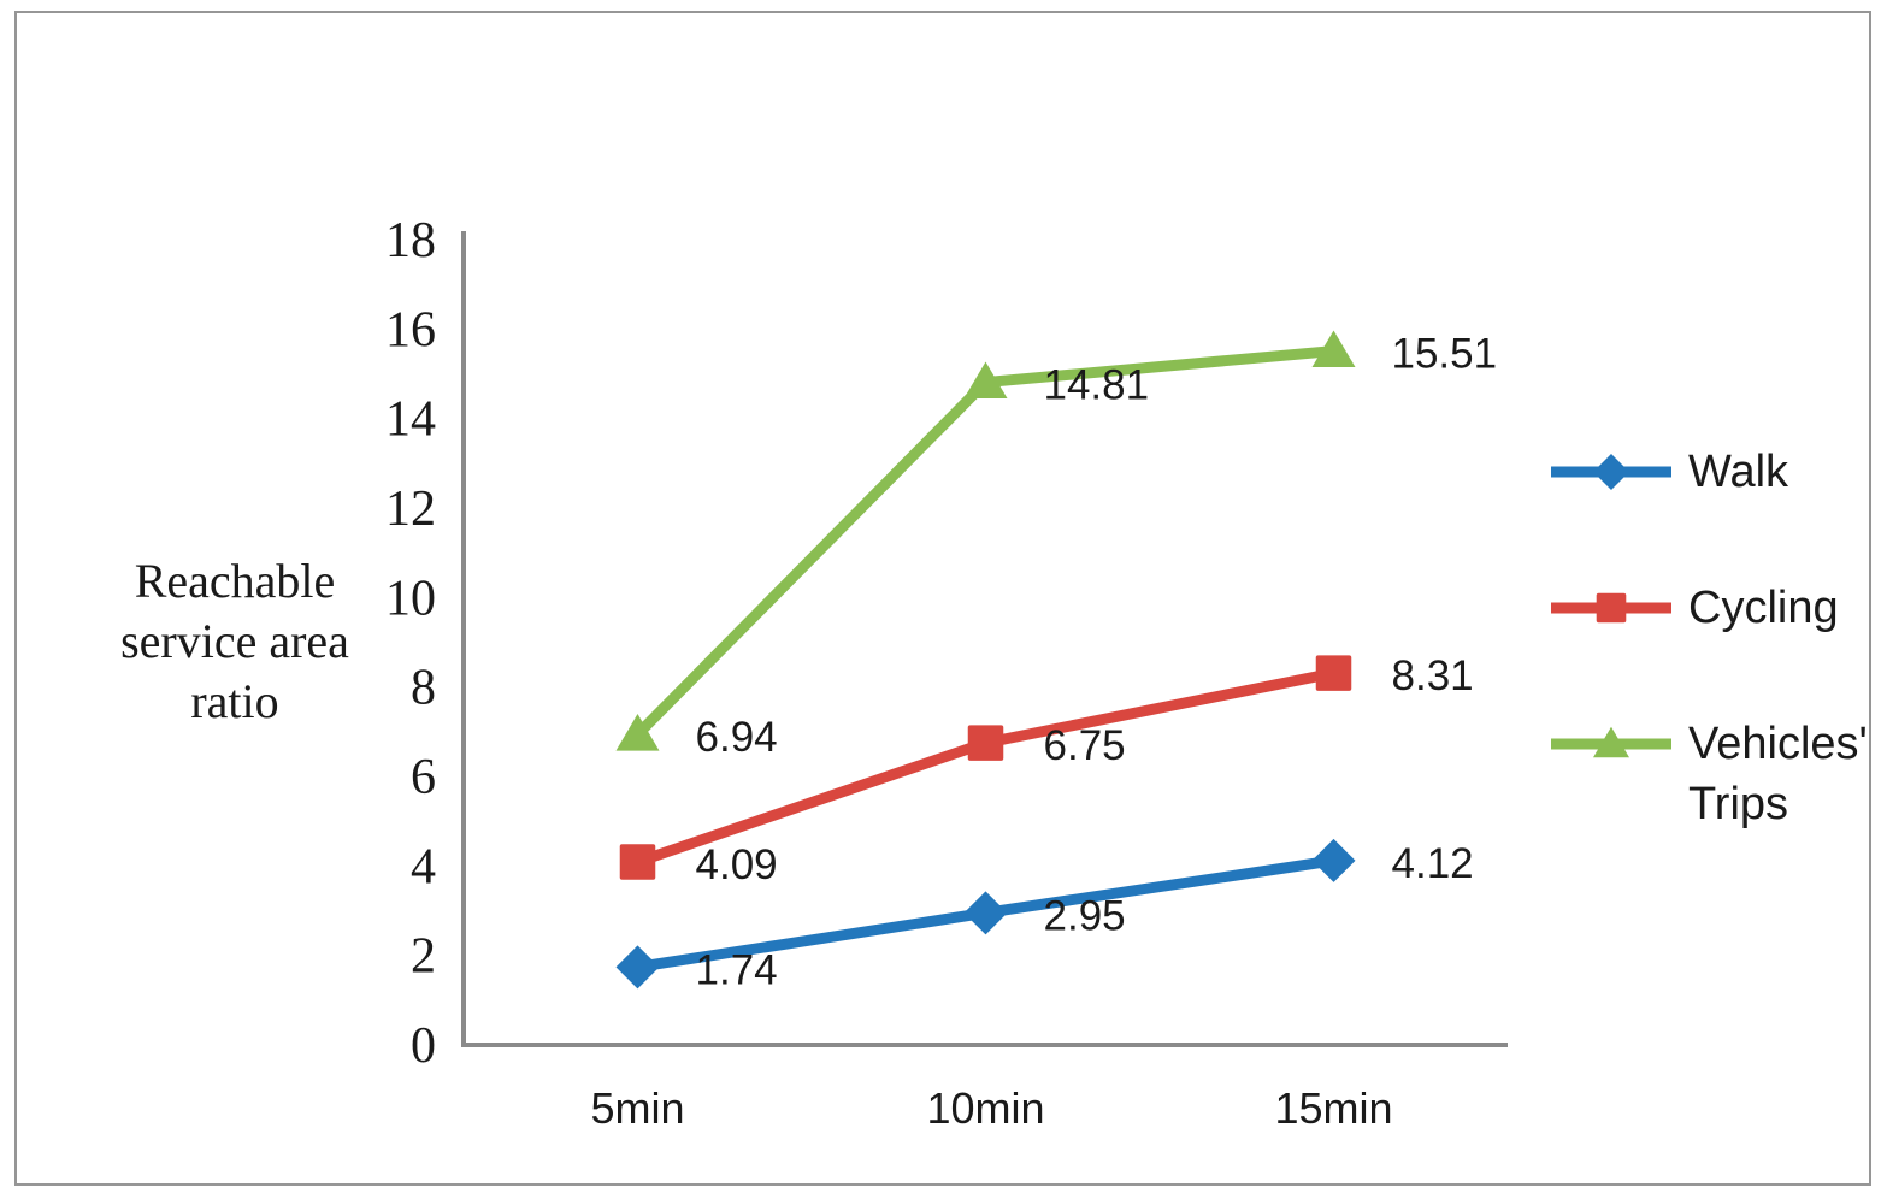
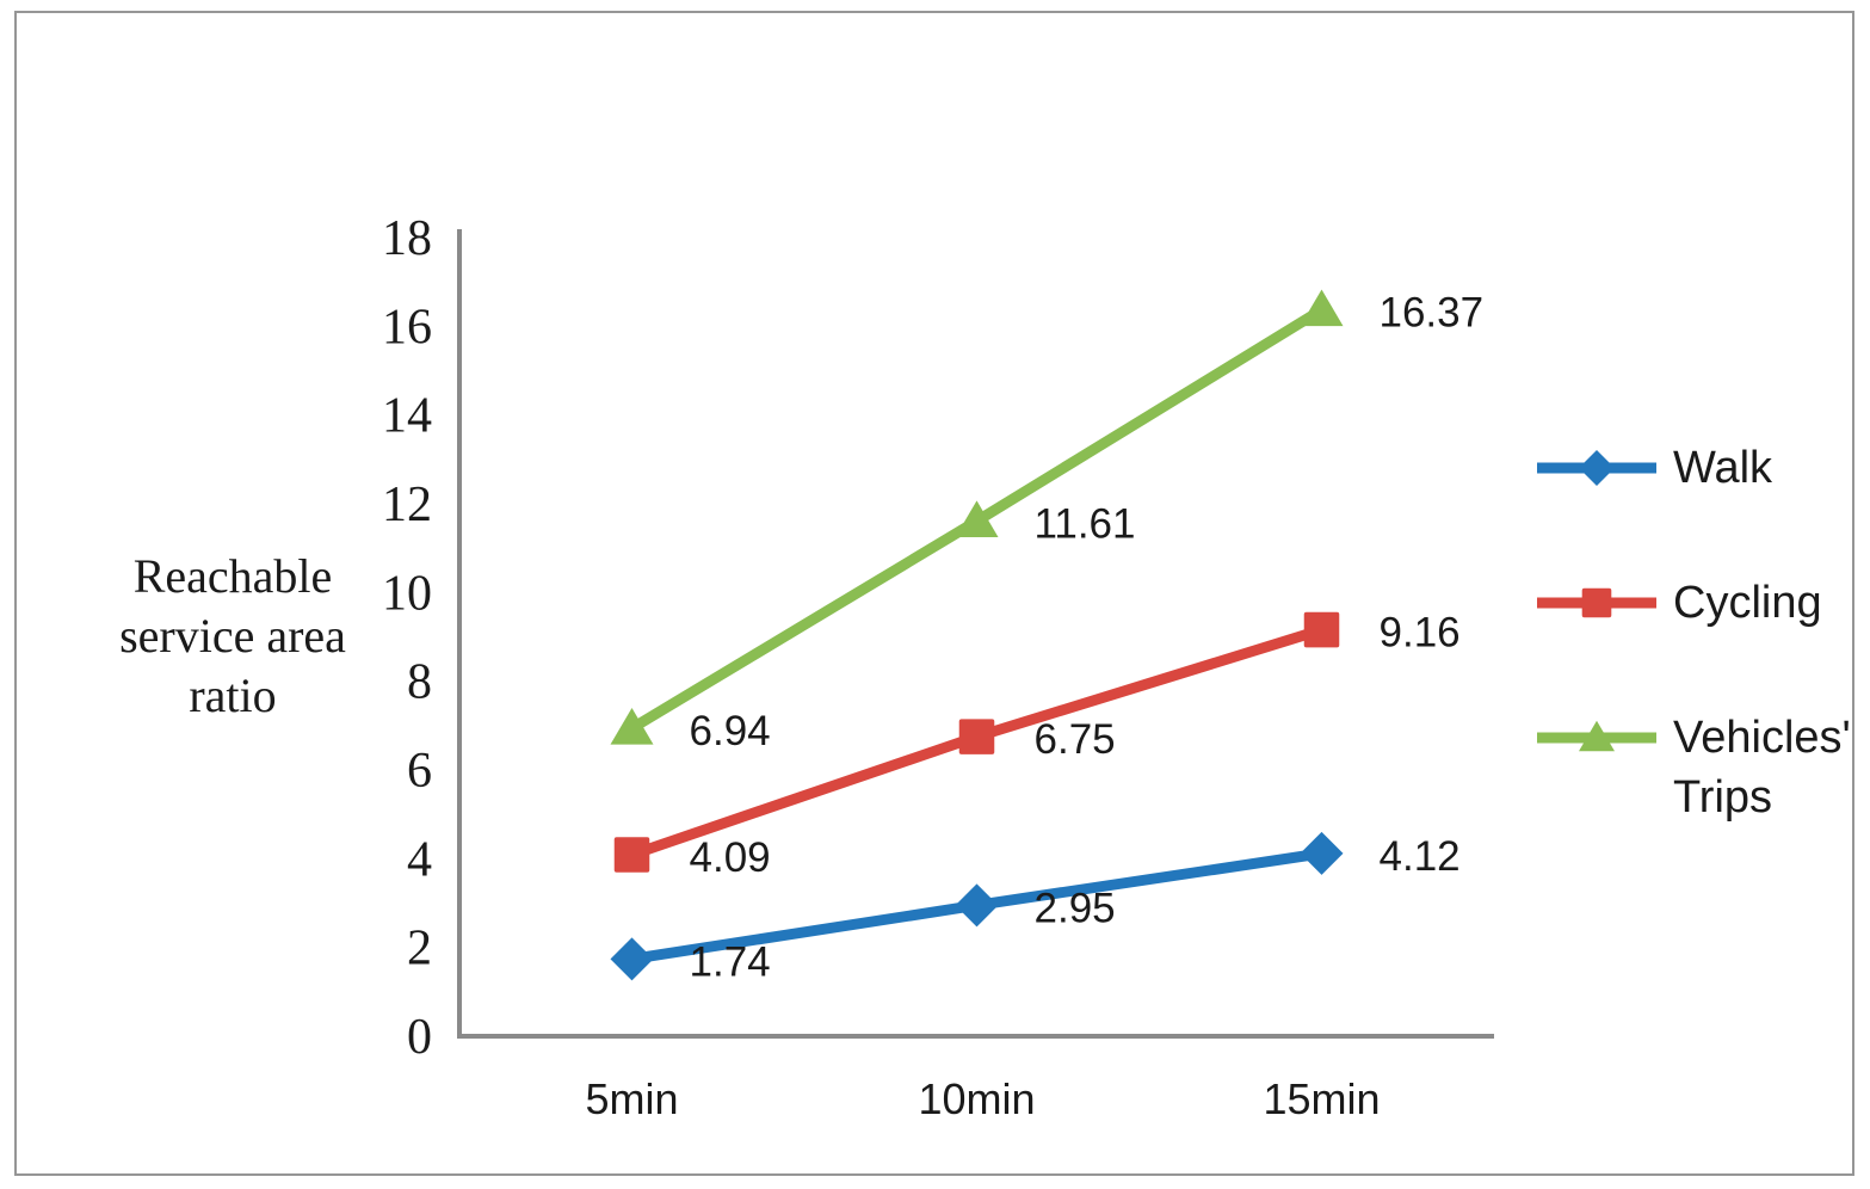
Vehicles' Trips/10min: 14.81 -> 11.61
Cycling/15min: 8.31 -> 9.16
Vehicles' Trips/15min: 15.51 -> 16.37
